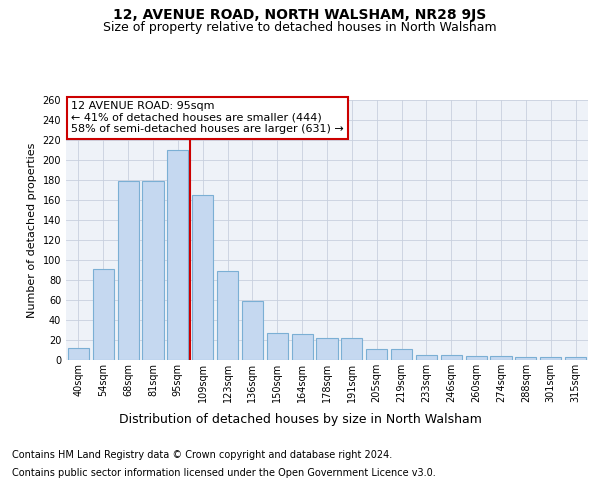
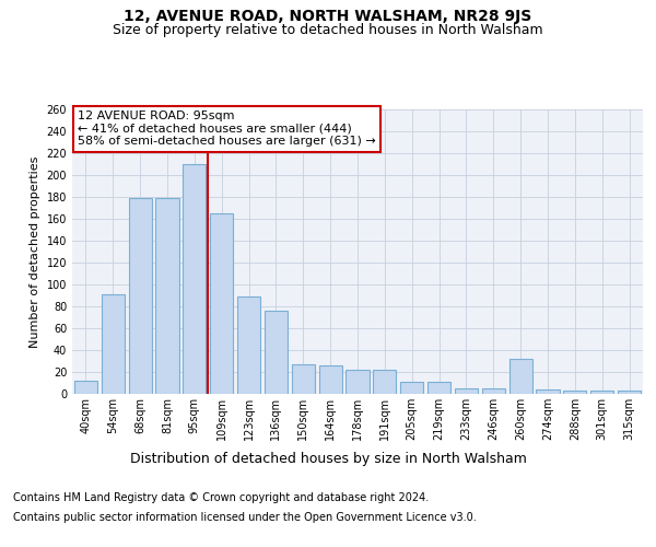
136sqm: 59 -> 76
260sqm: 4 -> 32
